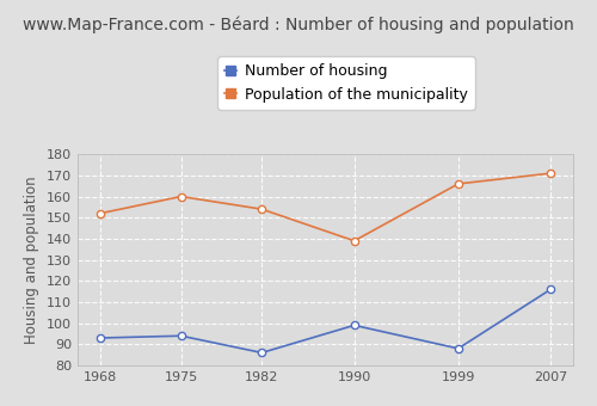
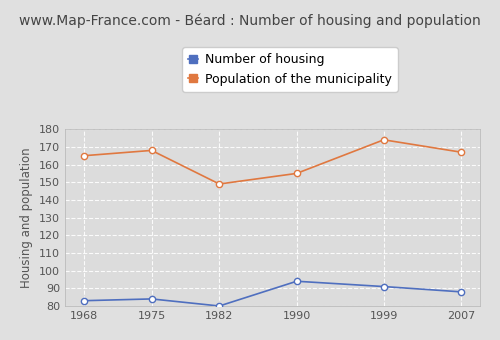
Number of housing/1968: 93 -> 83
Population of the municipality/1968: 152 -> 165
Number of housing/1975: 94 -> 84
Population of the municipality/1975: 160 -> 168
Number of housing/1982: 86 -> 80
Population of the municipality/1982: 154 -> 149
Number of housing/1990: 99 -> 94
Population of the municipality/1990: 139 -> 155
Number of housing/1999: 88 -> 91
Population of the municipality/1999: 166 -> 174
Number of housing/2007: 116 -> 88
Population of the municipality/2007: 171 -> 167
